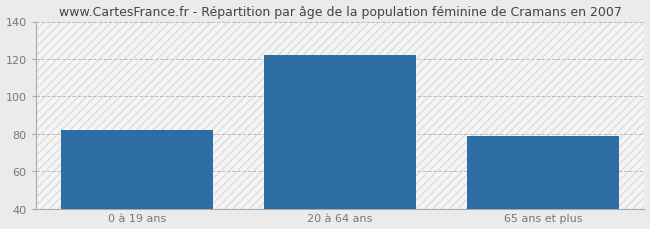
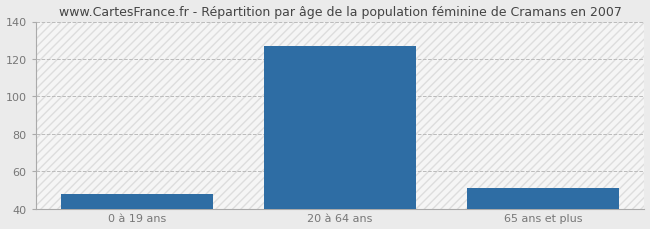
0 à 19 ans: 82 -> 48
20 à 64 ans: 122 -> 127
65 ans et plus: 79 -> 51
